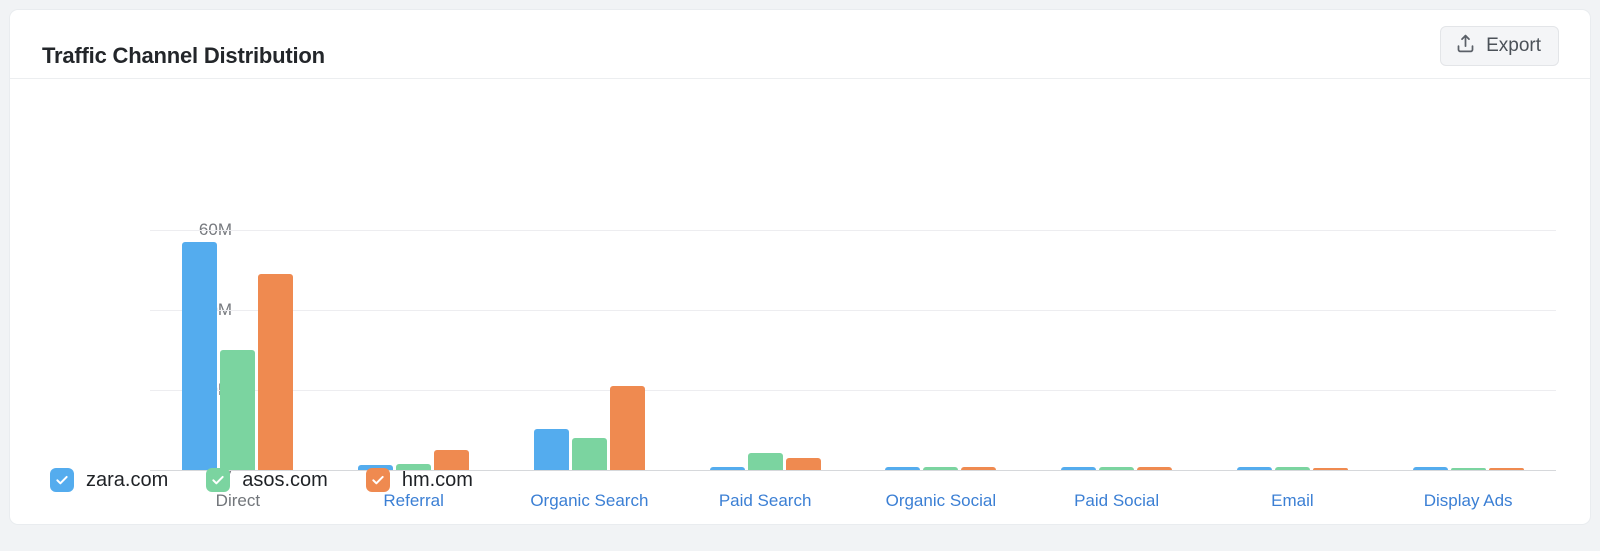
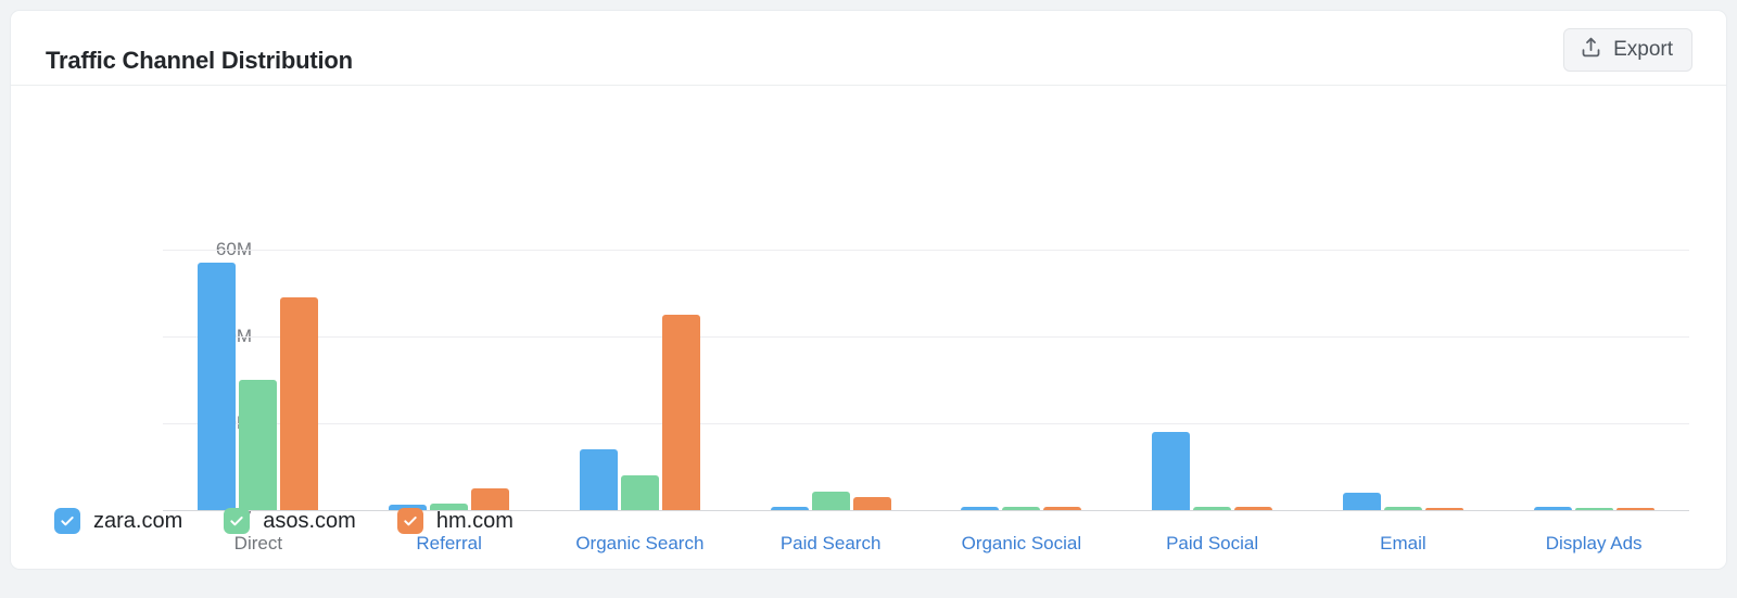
zara.com/Organic Search: 10M -> 14M
hm.com/Organic Search: 21M -> 45M
zara.com/Paid Social: 1M -> 18M
zara.com/Email: 1M -> 4M
